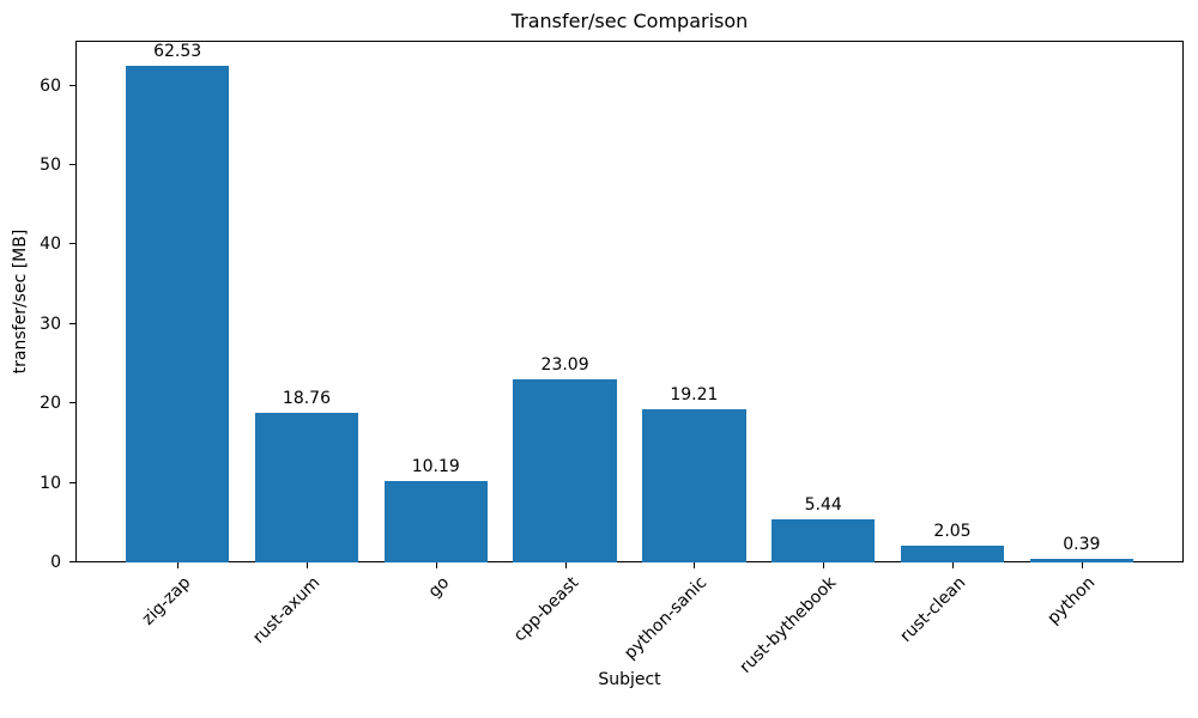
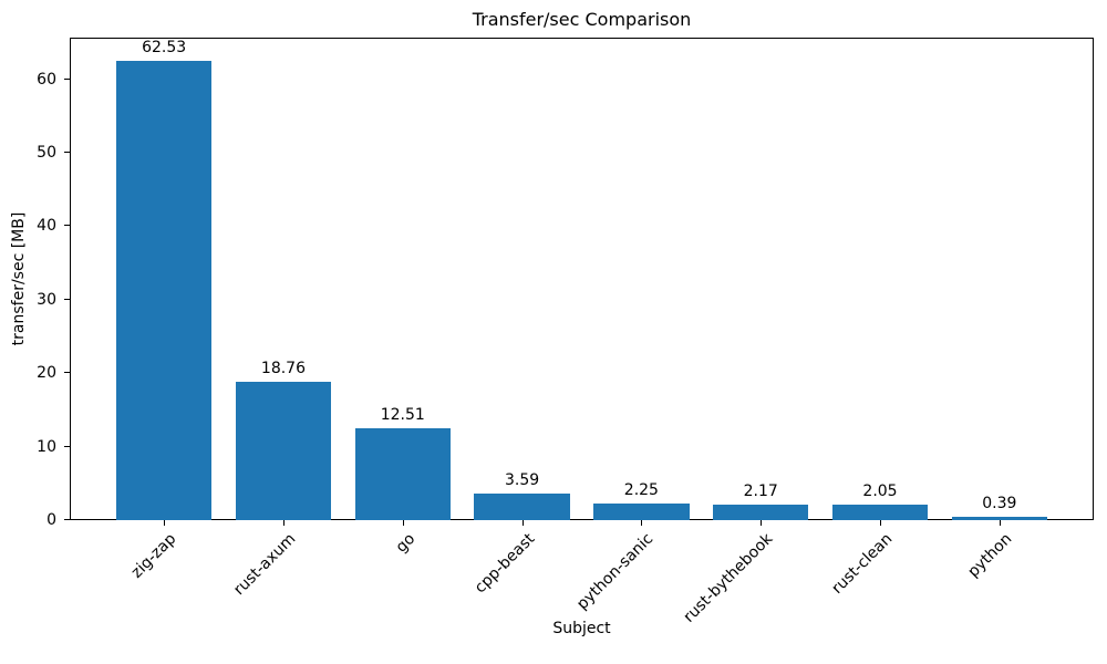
go: 10.19 -> 12.51
cpp-beast: 23.09 -> 3.59
python-sanic: 19.21 -> 2.25
rust-bythebook: 5.44 -> 2.17
